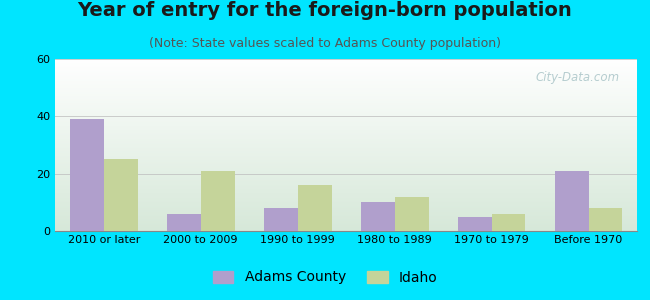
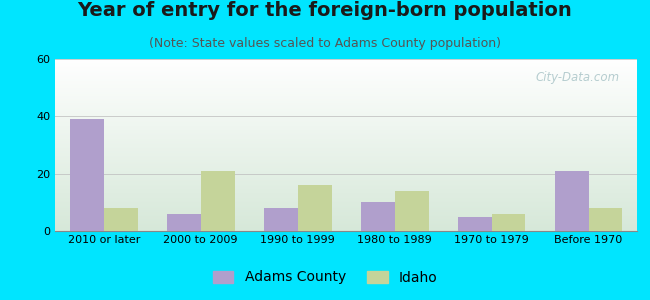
Idaho/2010 or later: 25 -> 8
Idaho/1980 to 1989: 12 -> 14
